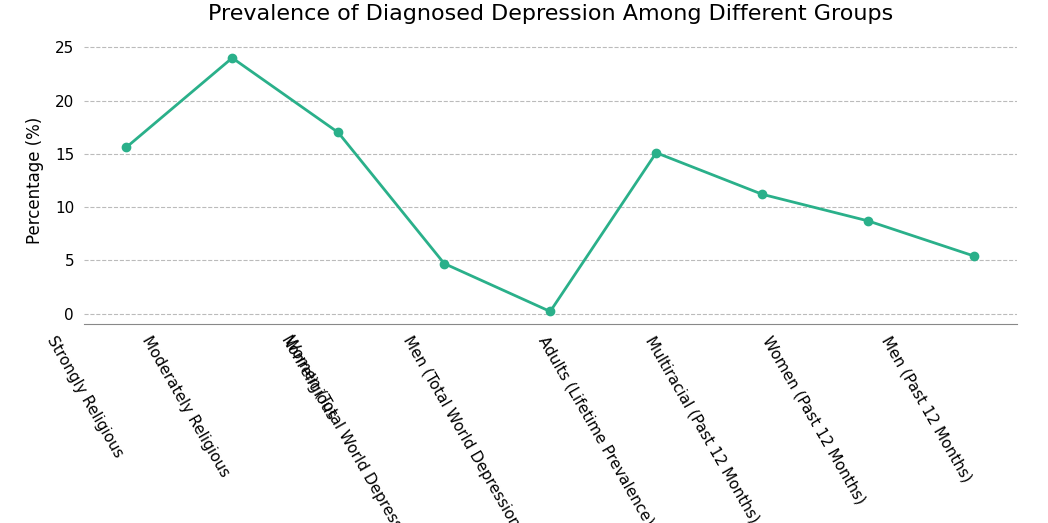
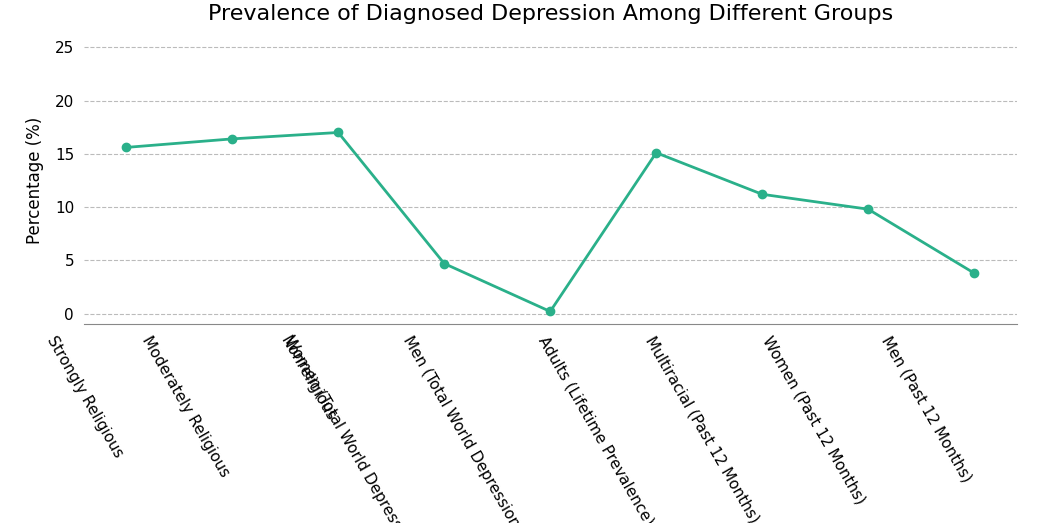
Moderately Religious: 24.0 -> 16.4
Women (Past 12 Months): 8.7 -> 9.8
Men (Past 12 Months): 5.4 -> 3.8
